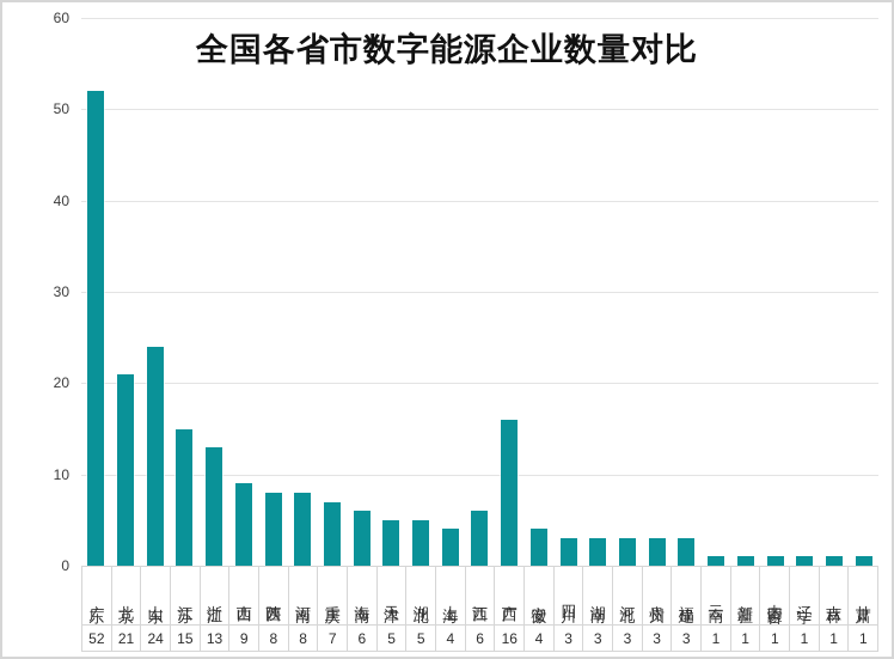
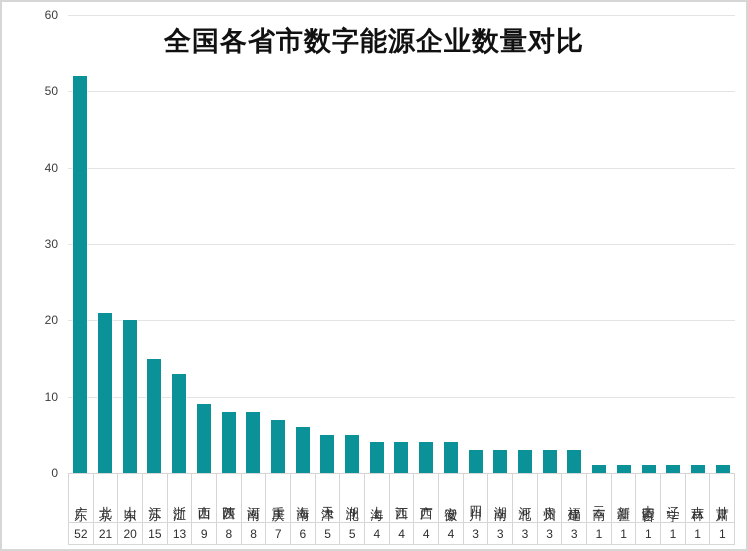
山东: 24 -> 20
江西: 6 -> 4
广西: 16 -> 4
